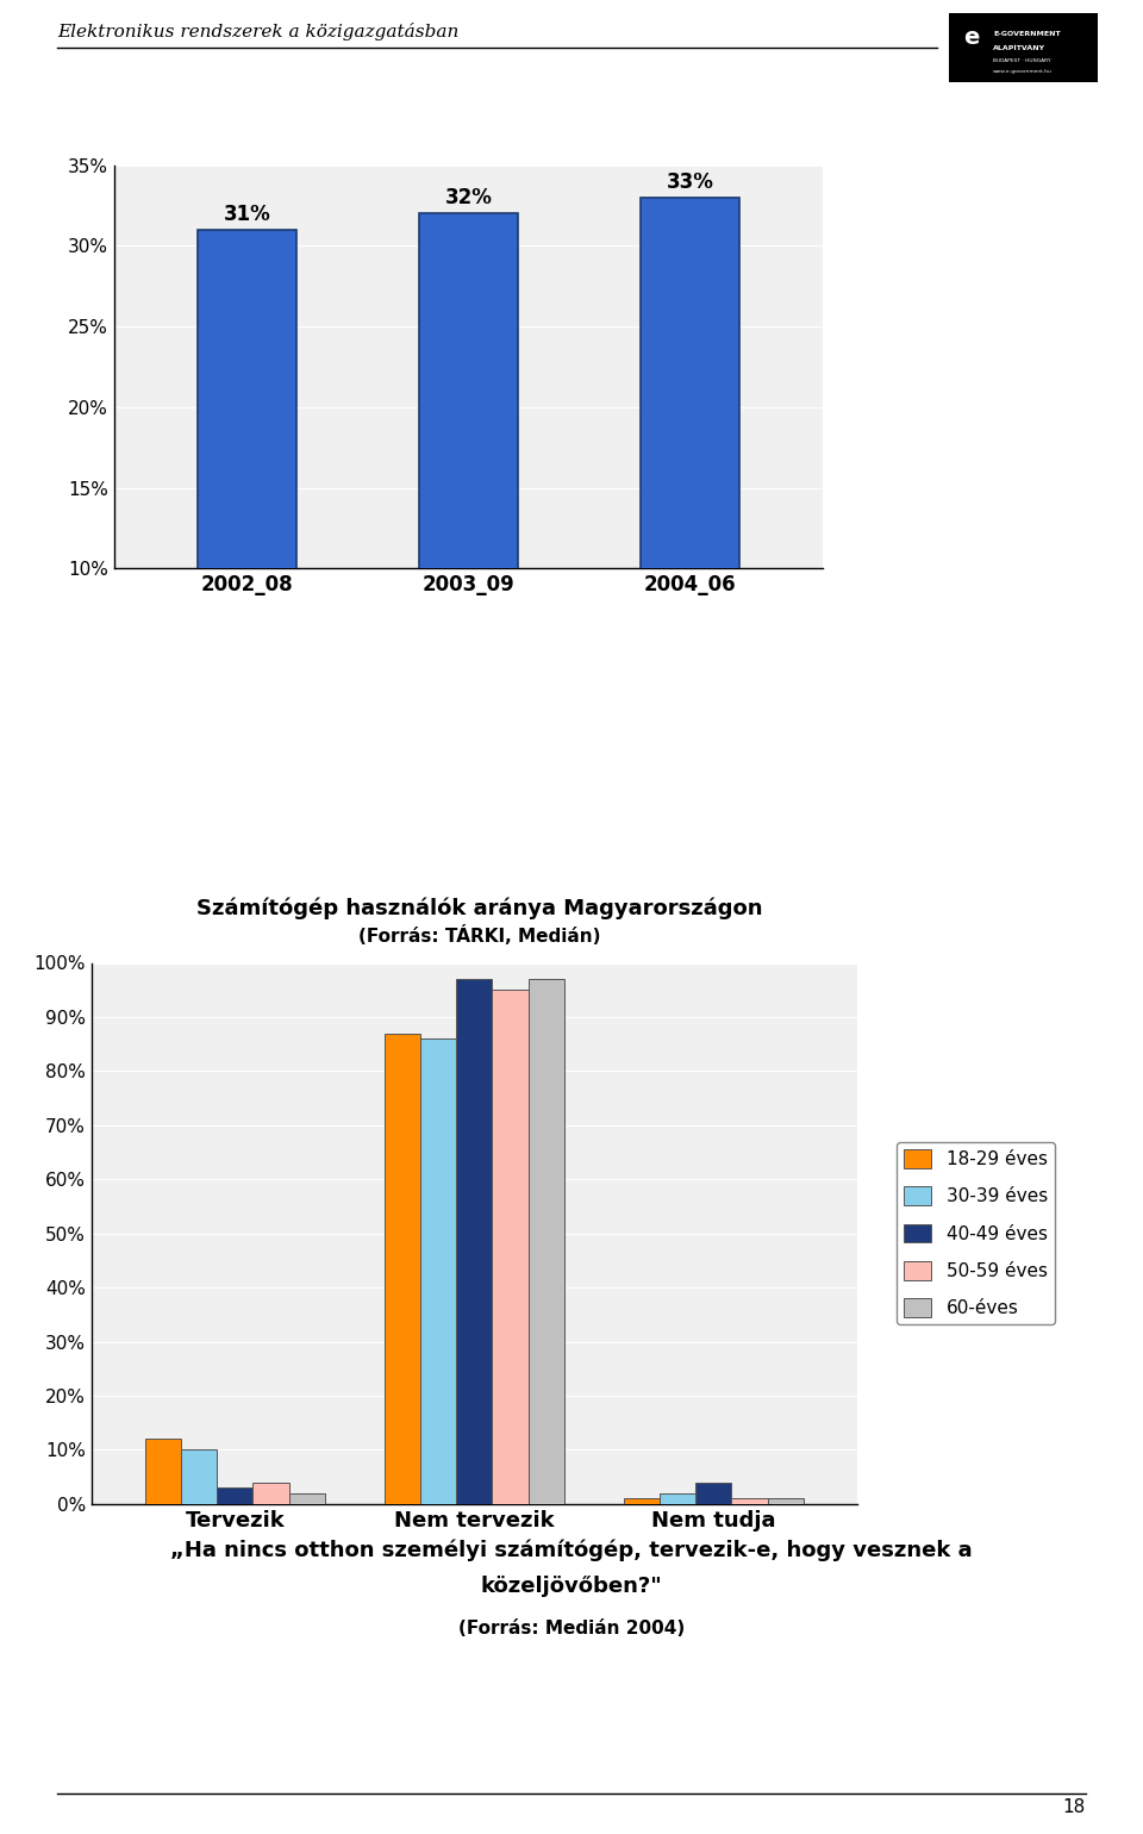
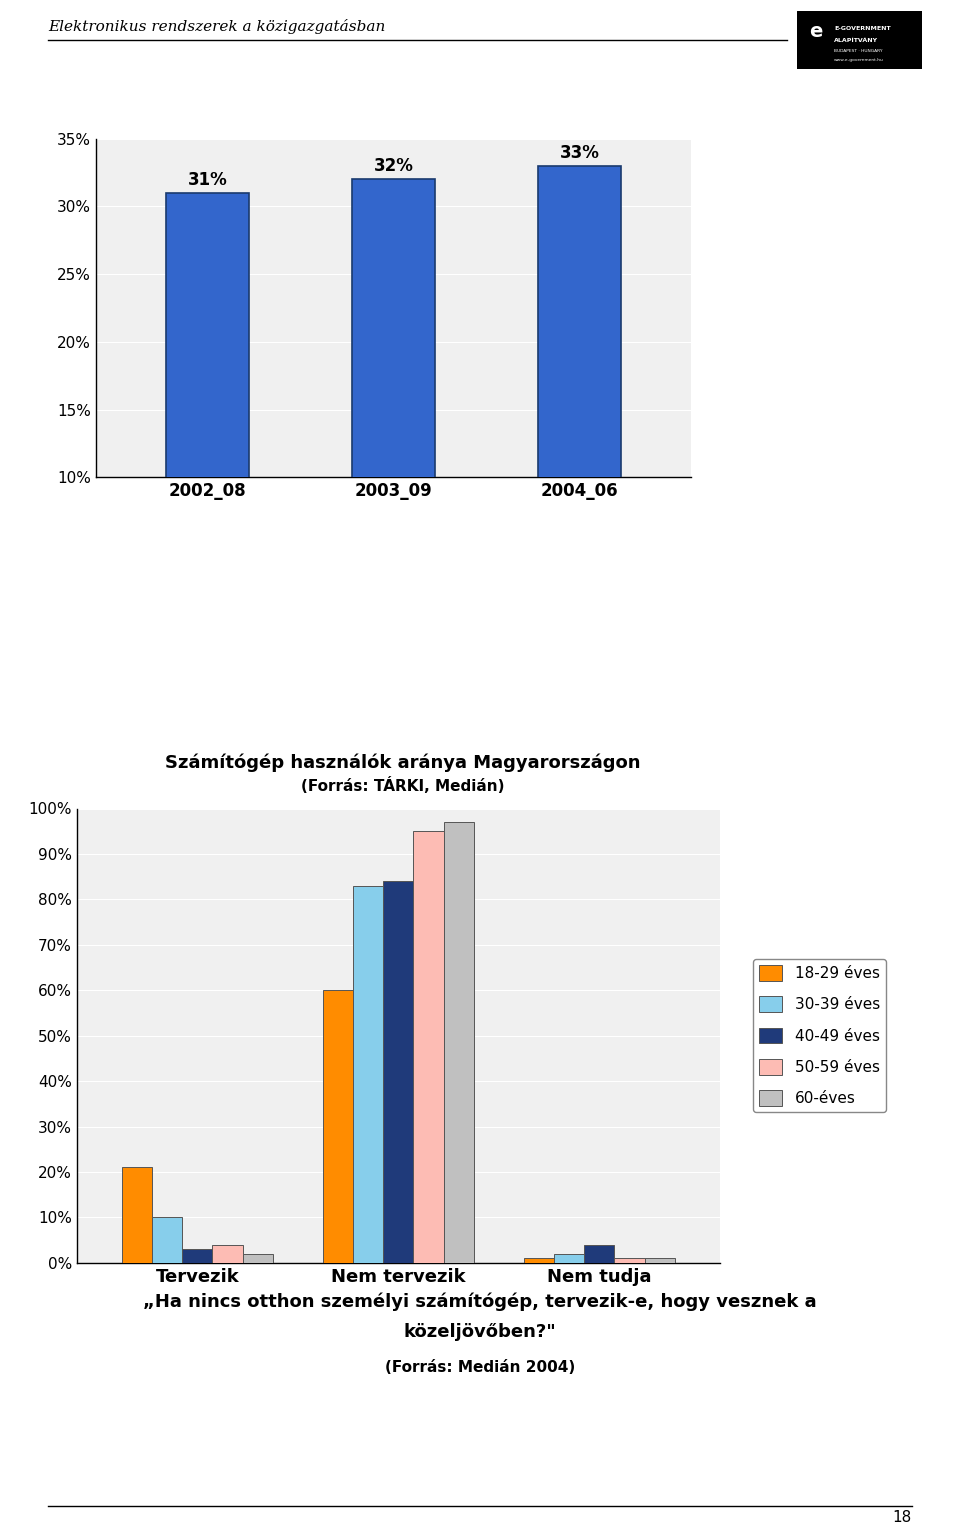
18-29 éves/Tervezik: 12% -> 21%
18-29 éves/Nem tervezik: 87% -> 60%
30-39 éves/Nem tervezik: 86% -> 83%
40-49 éves/Nem tervezik: 97% -> 84%
